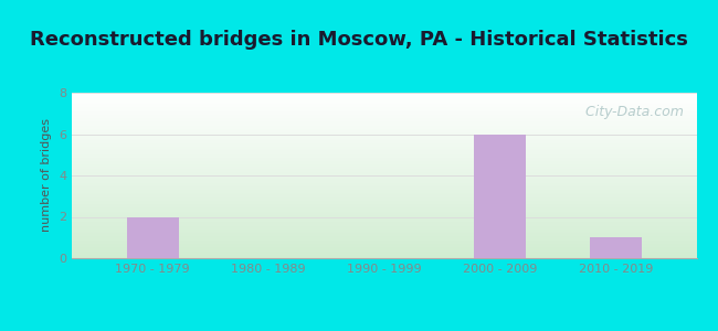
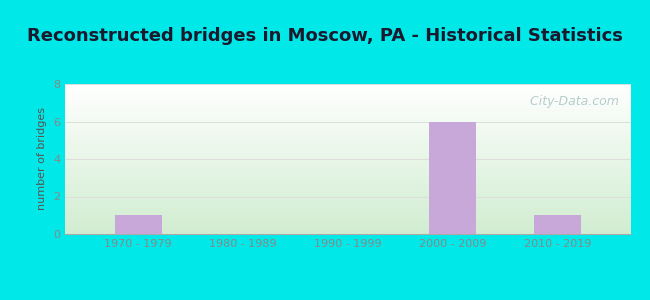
1970 - 1979: 2 -> 1
